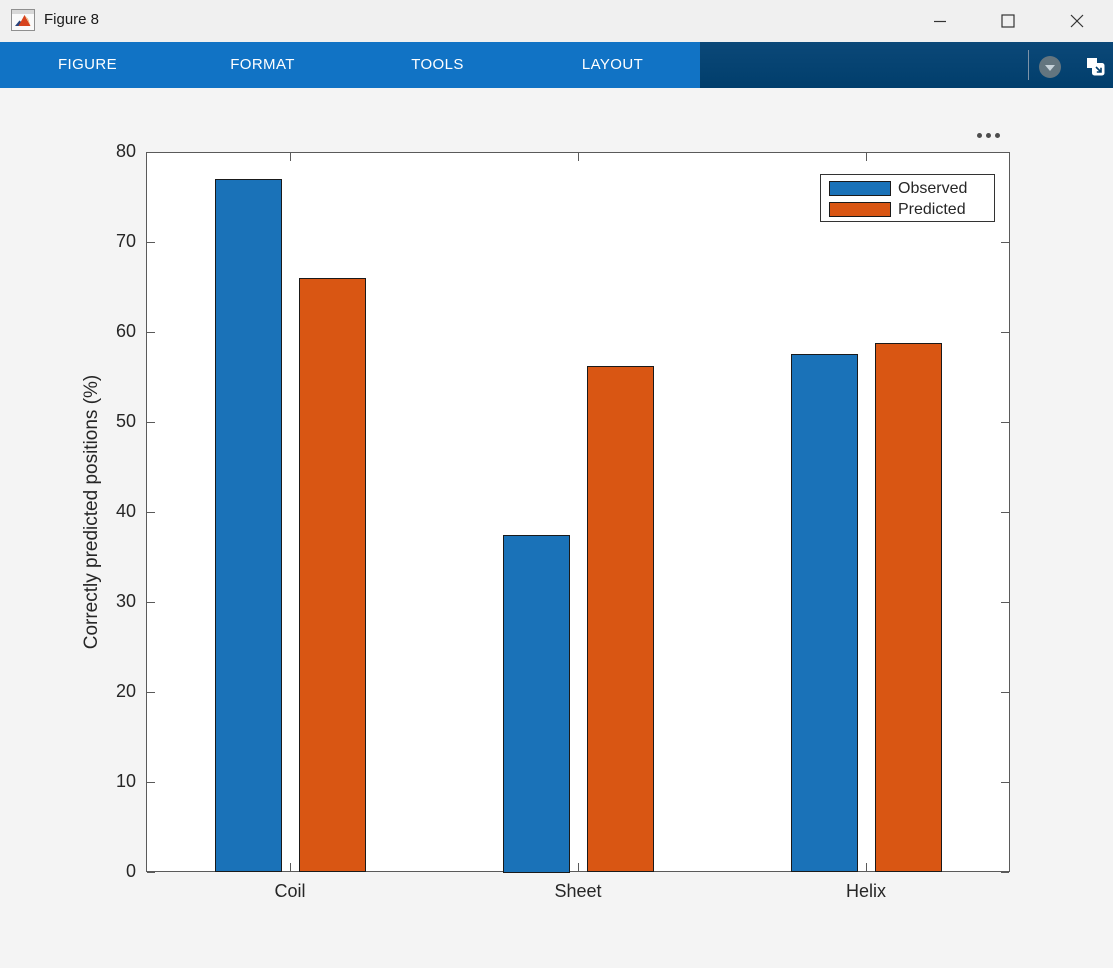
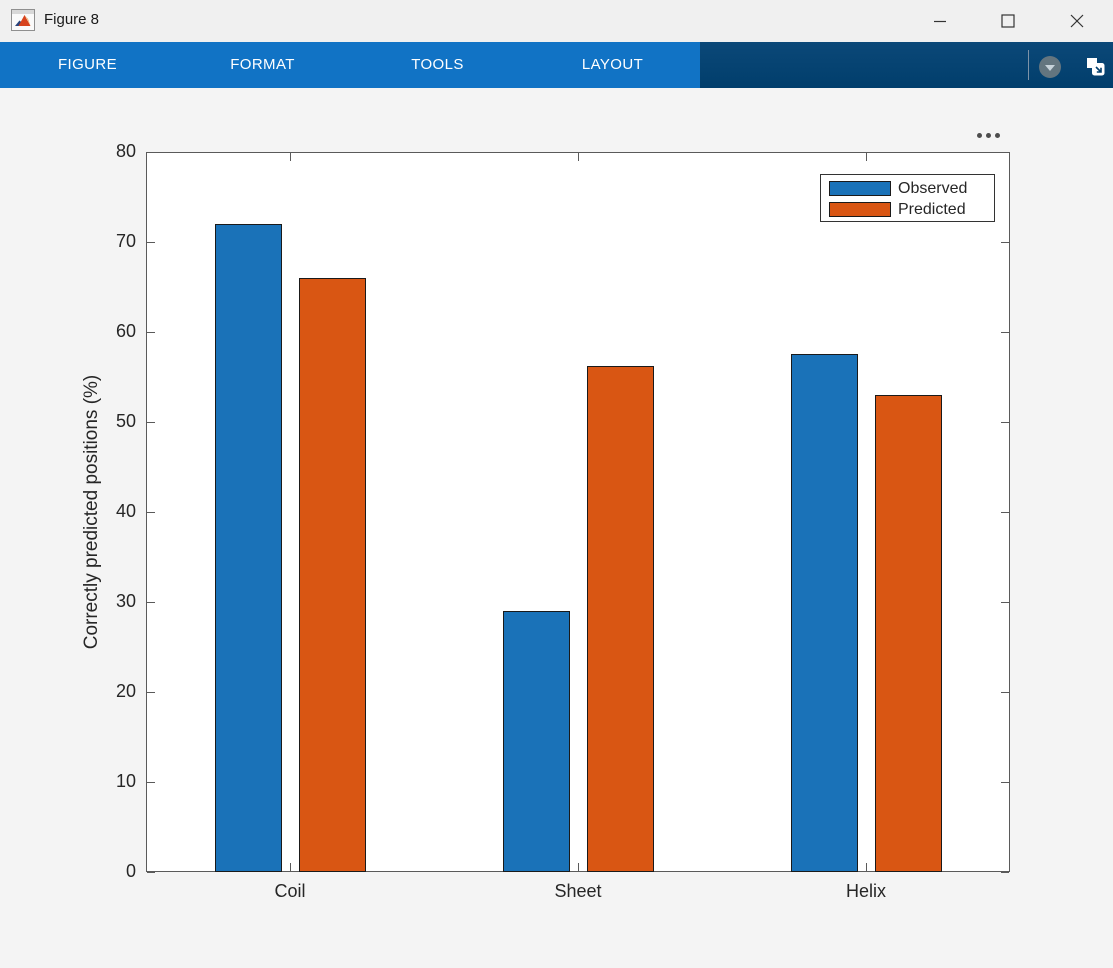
Observed/Coil: 77 -> 72
Observed/Sheet: 38 -> 29
Predicted/Helix: 59 -> 53
